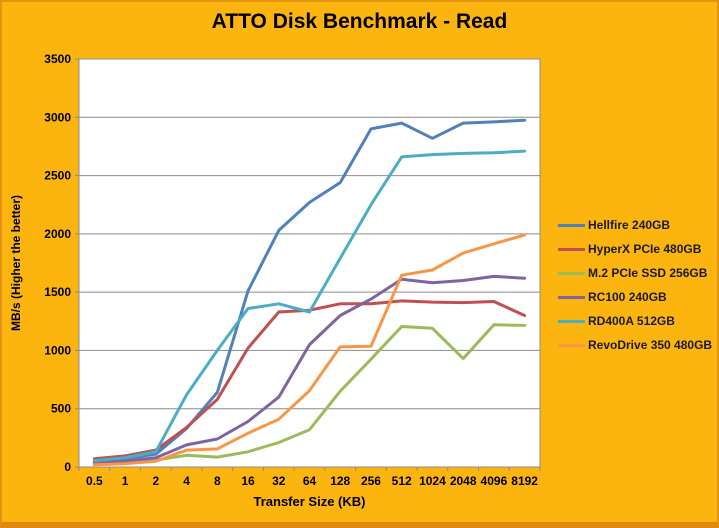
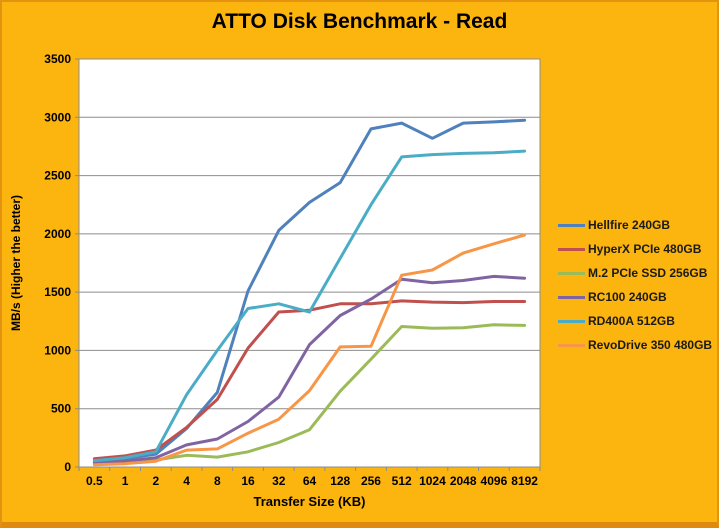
M.2 PCIe SSD 256GB/2048: 930 -> 1200
HyperX PCIe 480GB/8192: 1300 -> 1420
